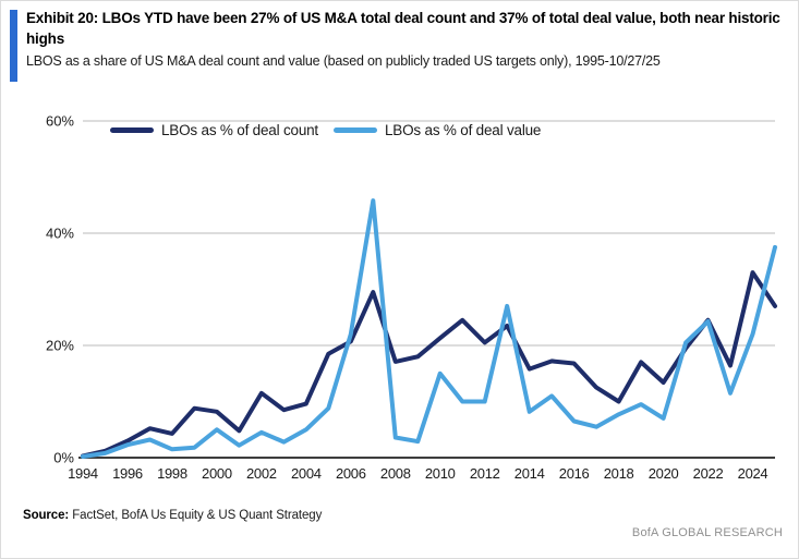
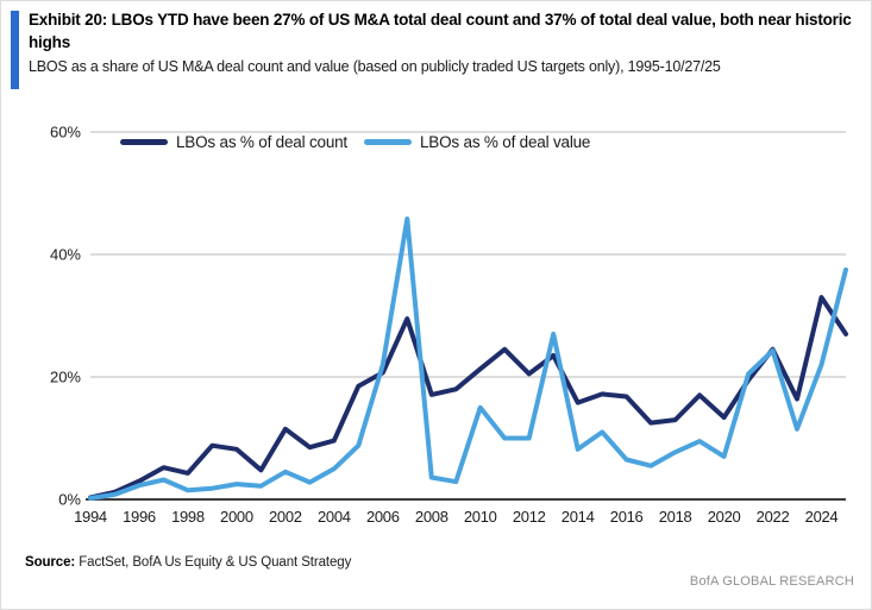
LBOs as % of deal value/2000: 5% -> 2%
LBOs as % of deal count/2018: 10% -> 13%
